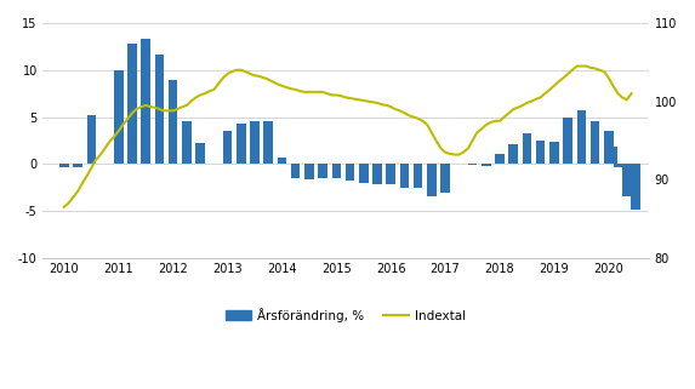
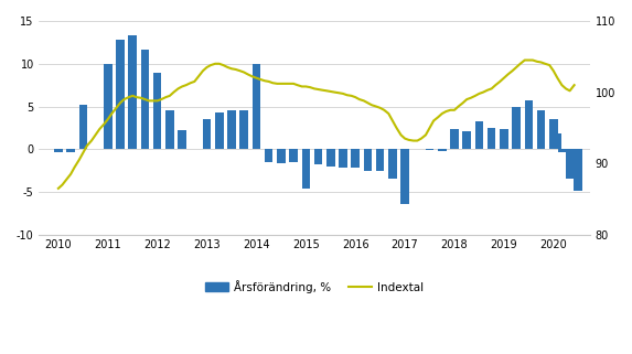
Årsförändring, %/2014: 0.7 -> 10.0
Årsförändring, %/2015: -1.5 -> -4.6
Årsförändring, %/2017: -3.0 -> -6.4
Årsförändring, %/2018: 1.1 -> 2.4
